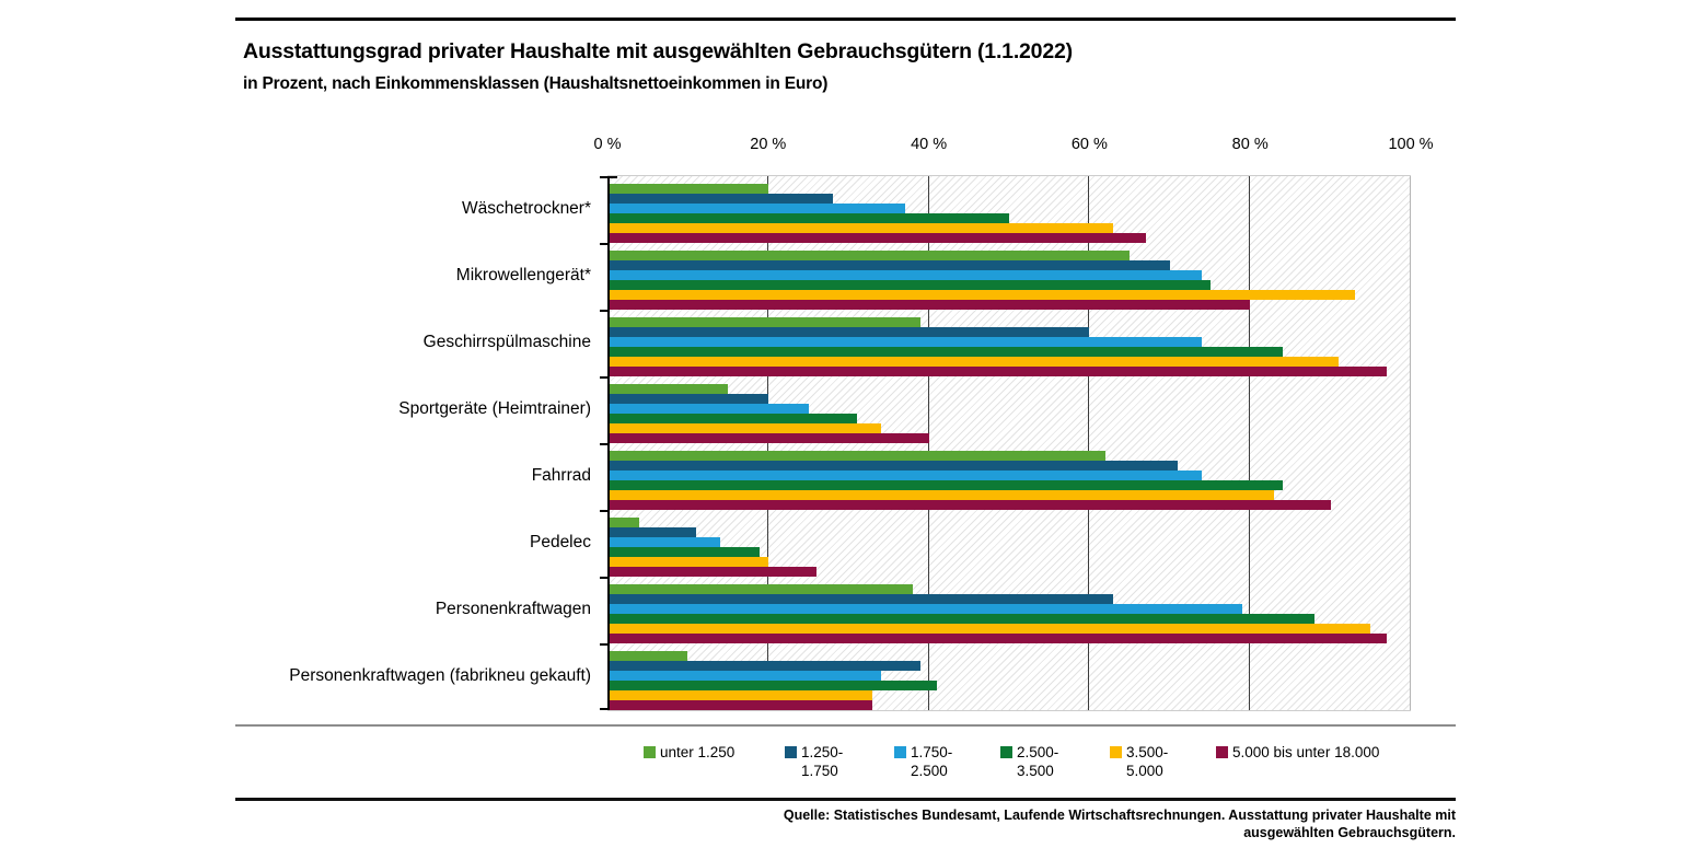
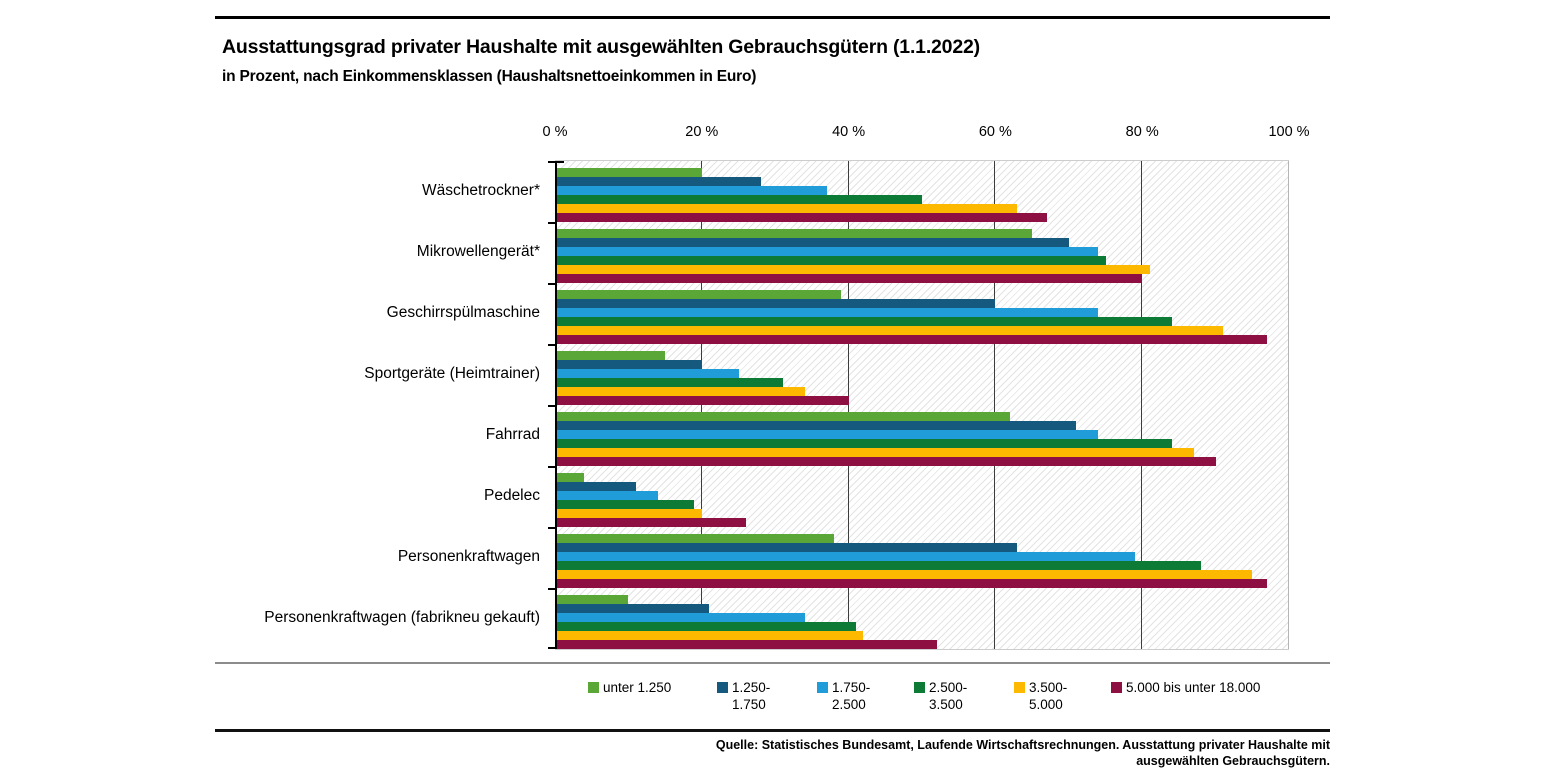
3.500-5.000/Mikrowellengerät*: 93% -> 81%
3.500-5.000/Fahrrad: 83% -> 87%
1.250-1.750/Personenkraftwagen (fabrikneu gekauft): 39% -> 21%
3.500-5.000/Personenkraftwagen (fabrikneu gekauft): 33% -> 42%
5.000 bis unter 18.000/Personenkraftwagen (fabrikneu gekauft): 33% -> 52%
